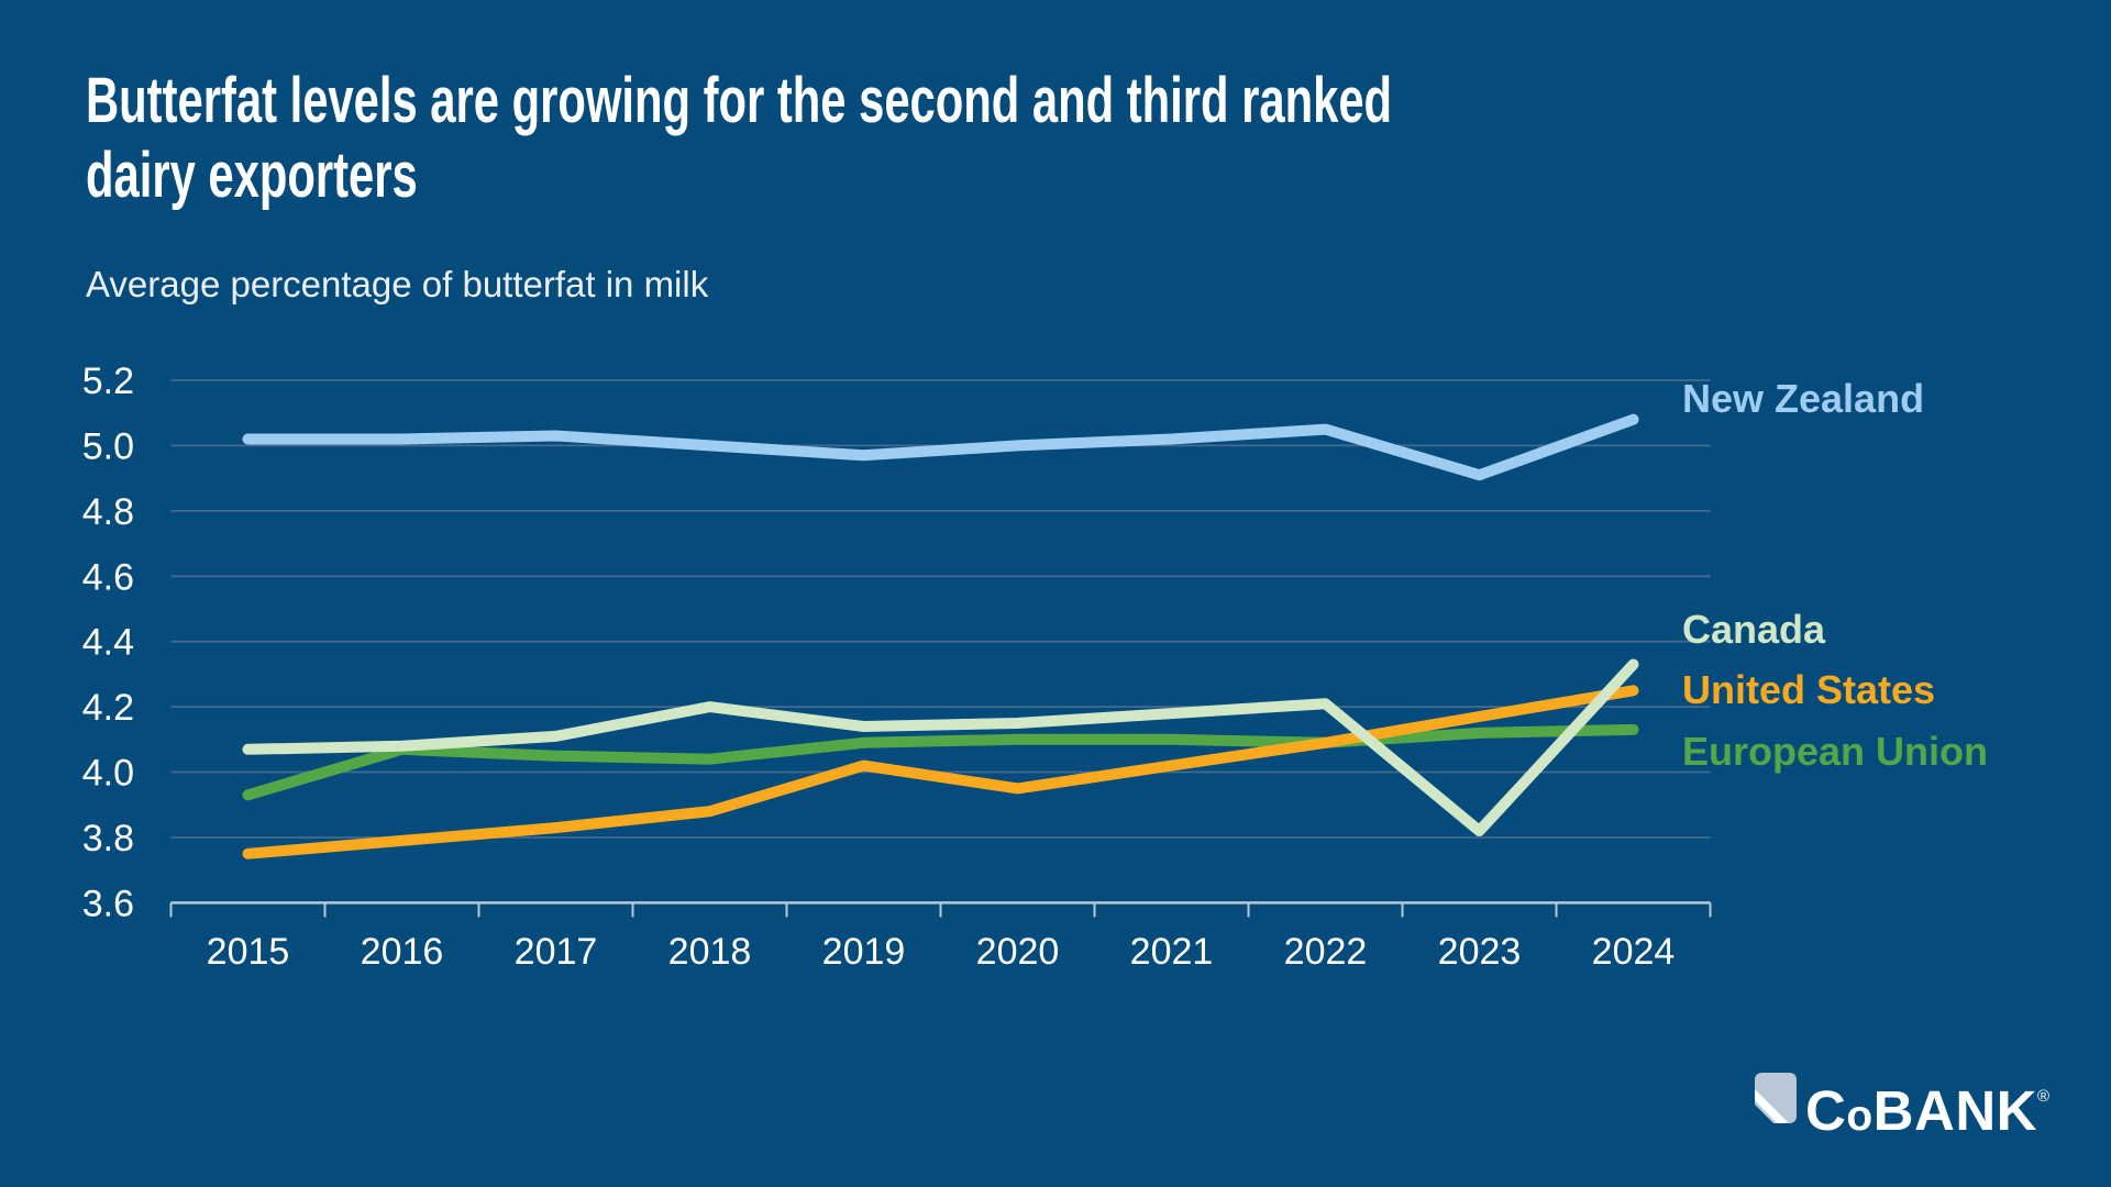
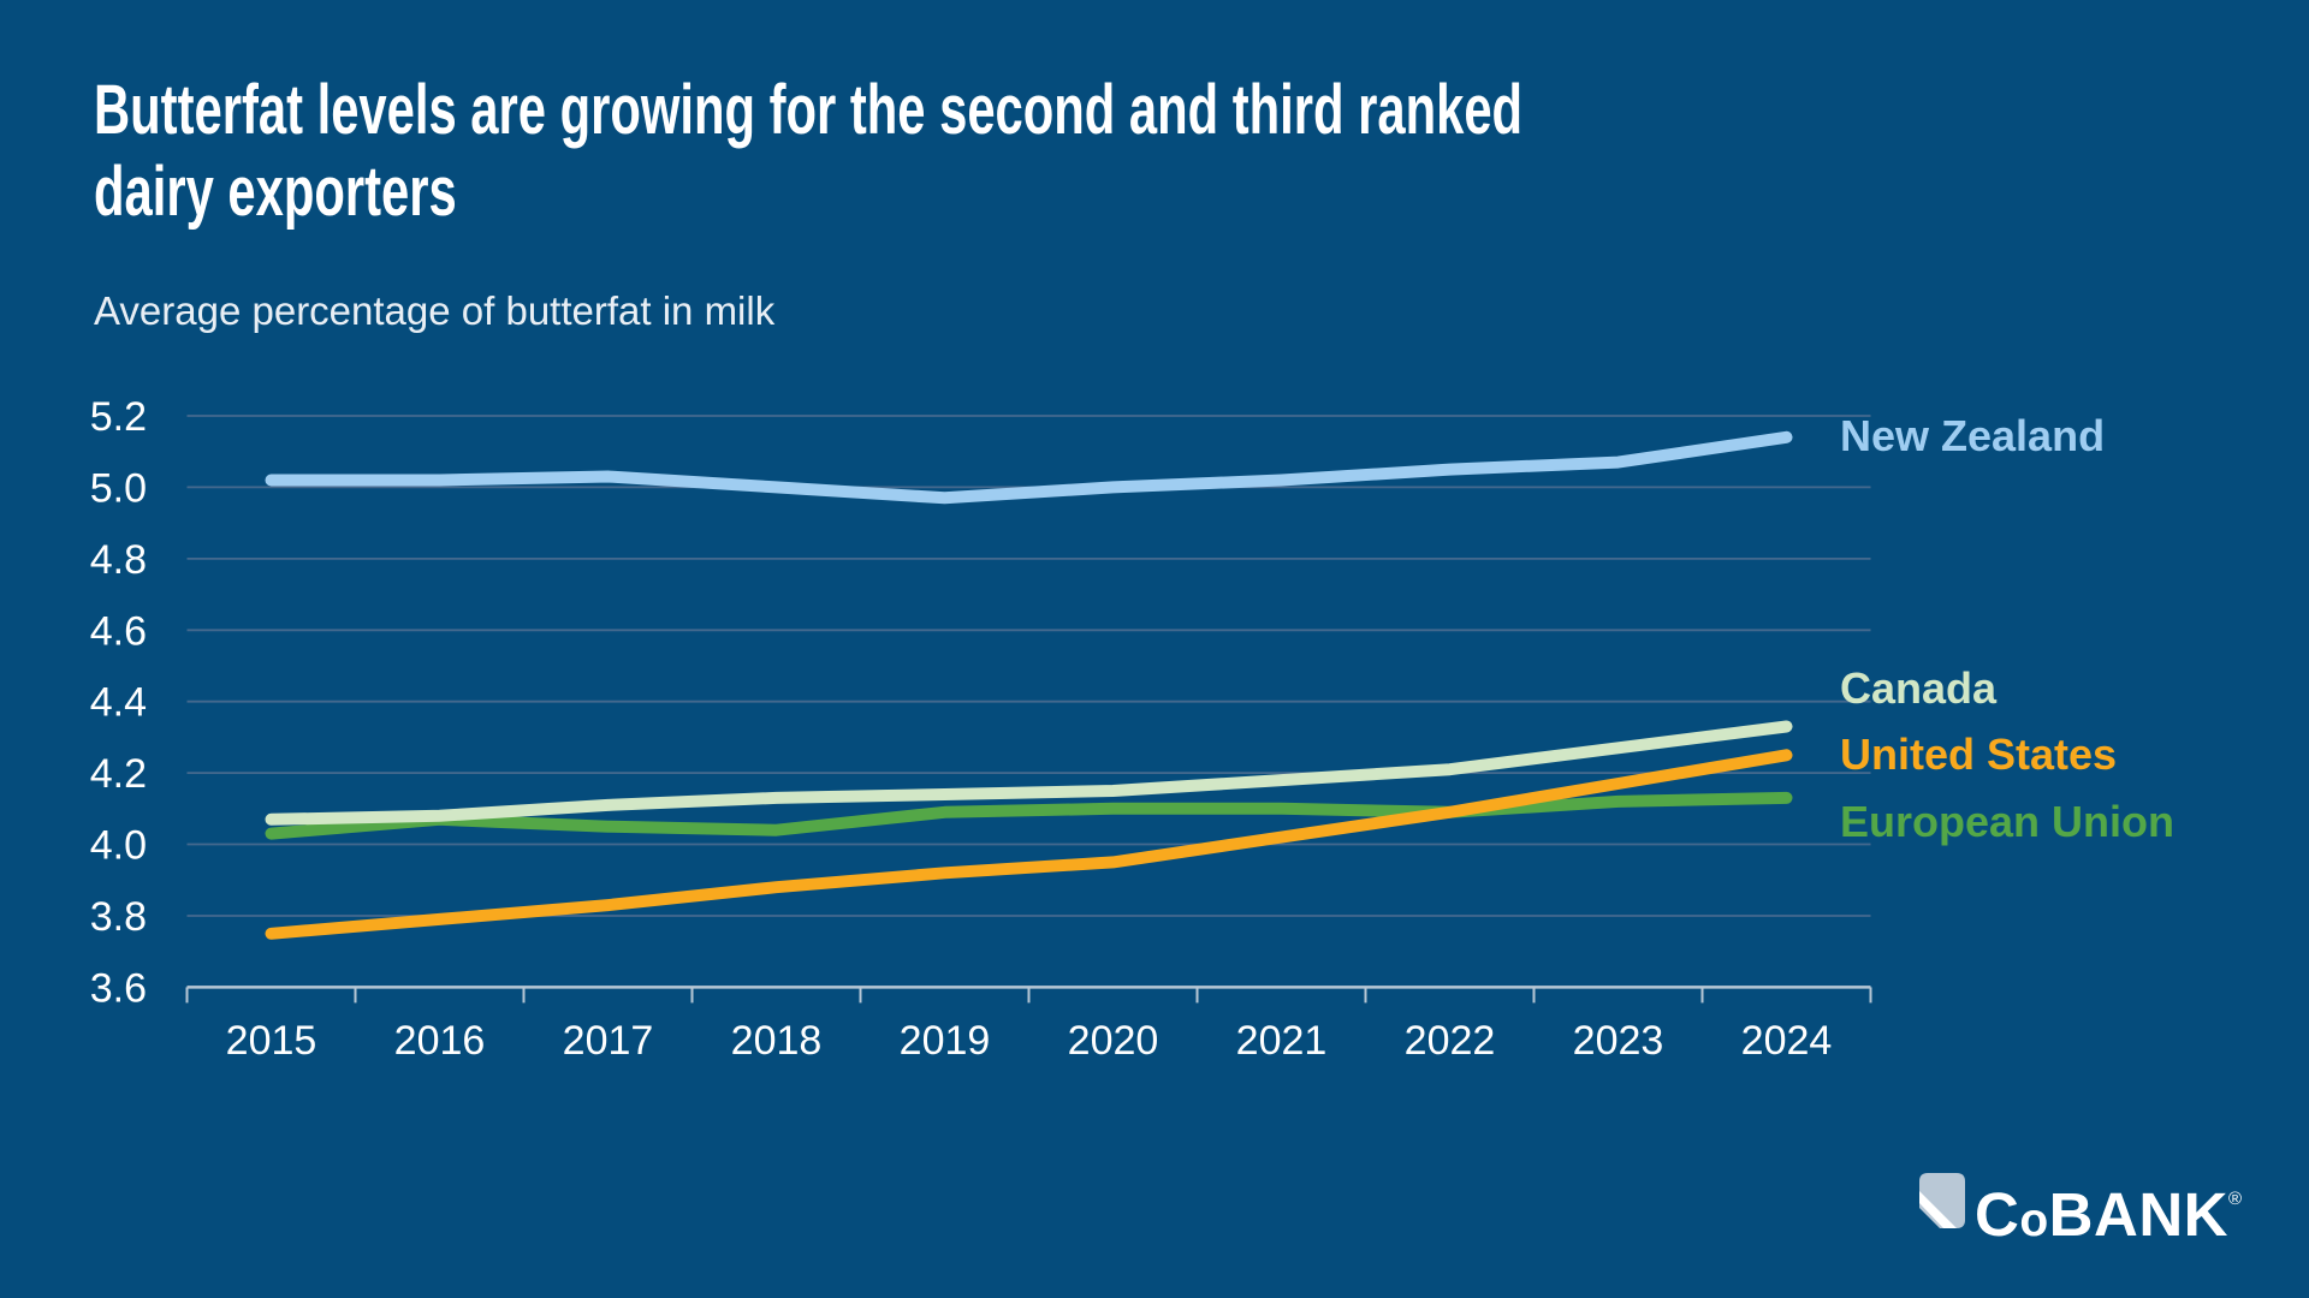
European Union/2015: 3.93 -> 4.03
Canada/2018: 4.20 -> 4.13
United States/2019: 4.02 -> 3.92
Canada/2023: 3.82 -> 4.27
New Zealand/2023: 4.91 -> 5.07
New Zealand/2024: 5.08 -> 5.14
